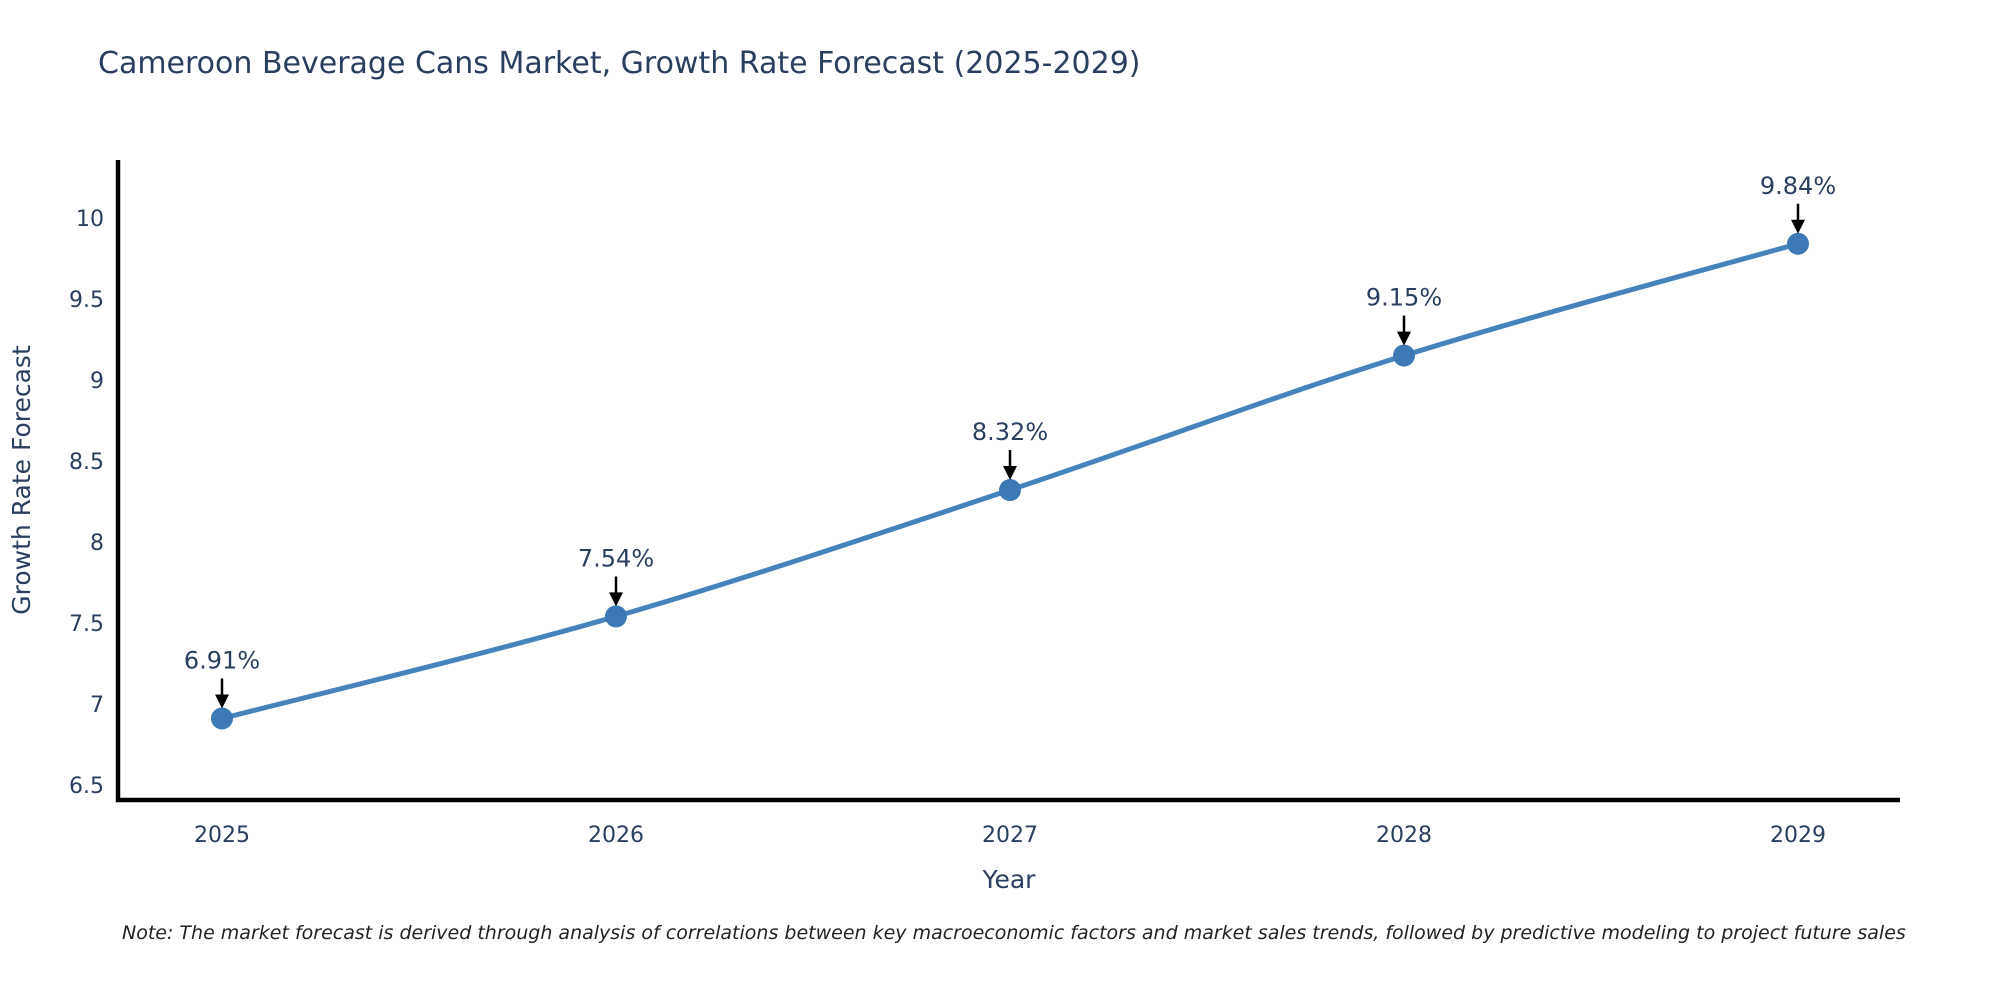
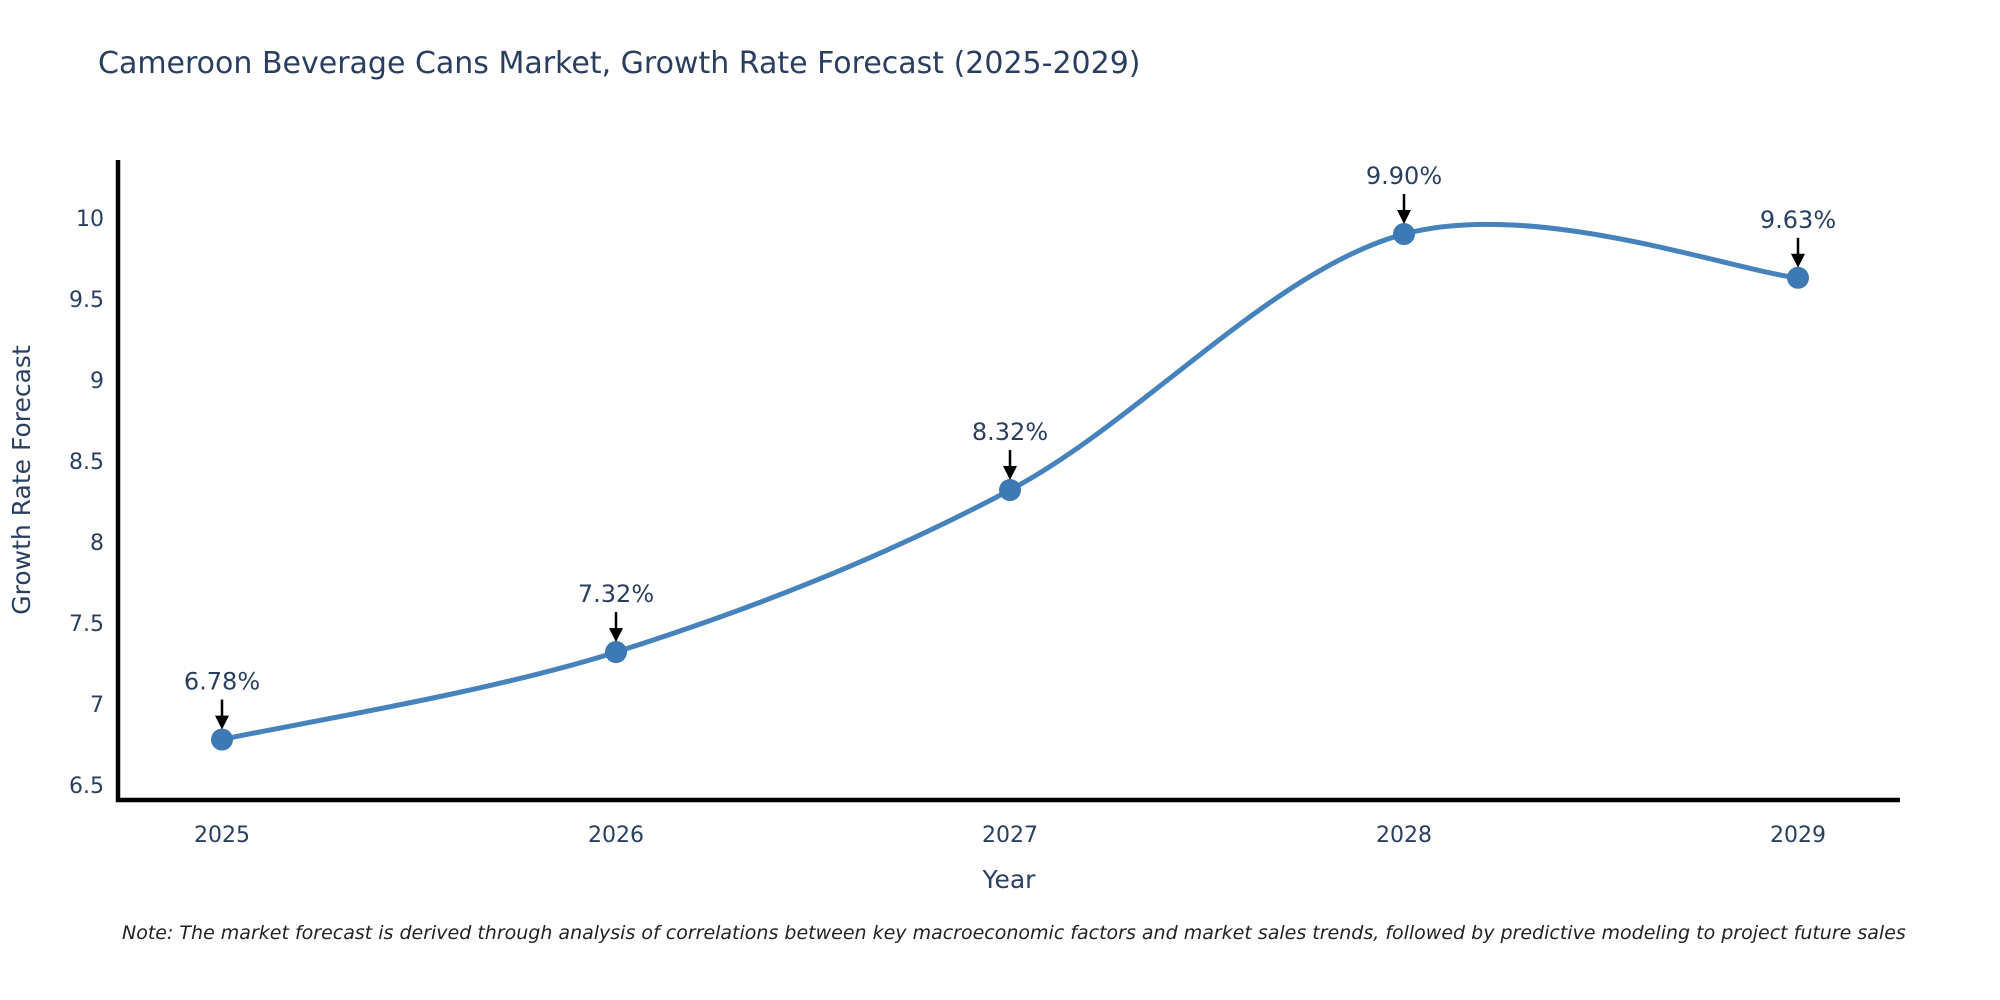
2025: 6.91% -> 6.78%
2026: 7.54% -> 7.32%
2028: 9.15% -> 9.90%
2029: 9.84% -> 9.63%
